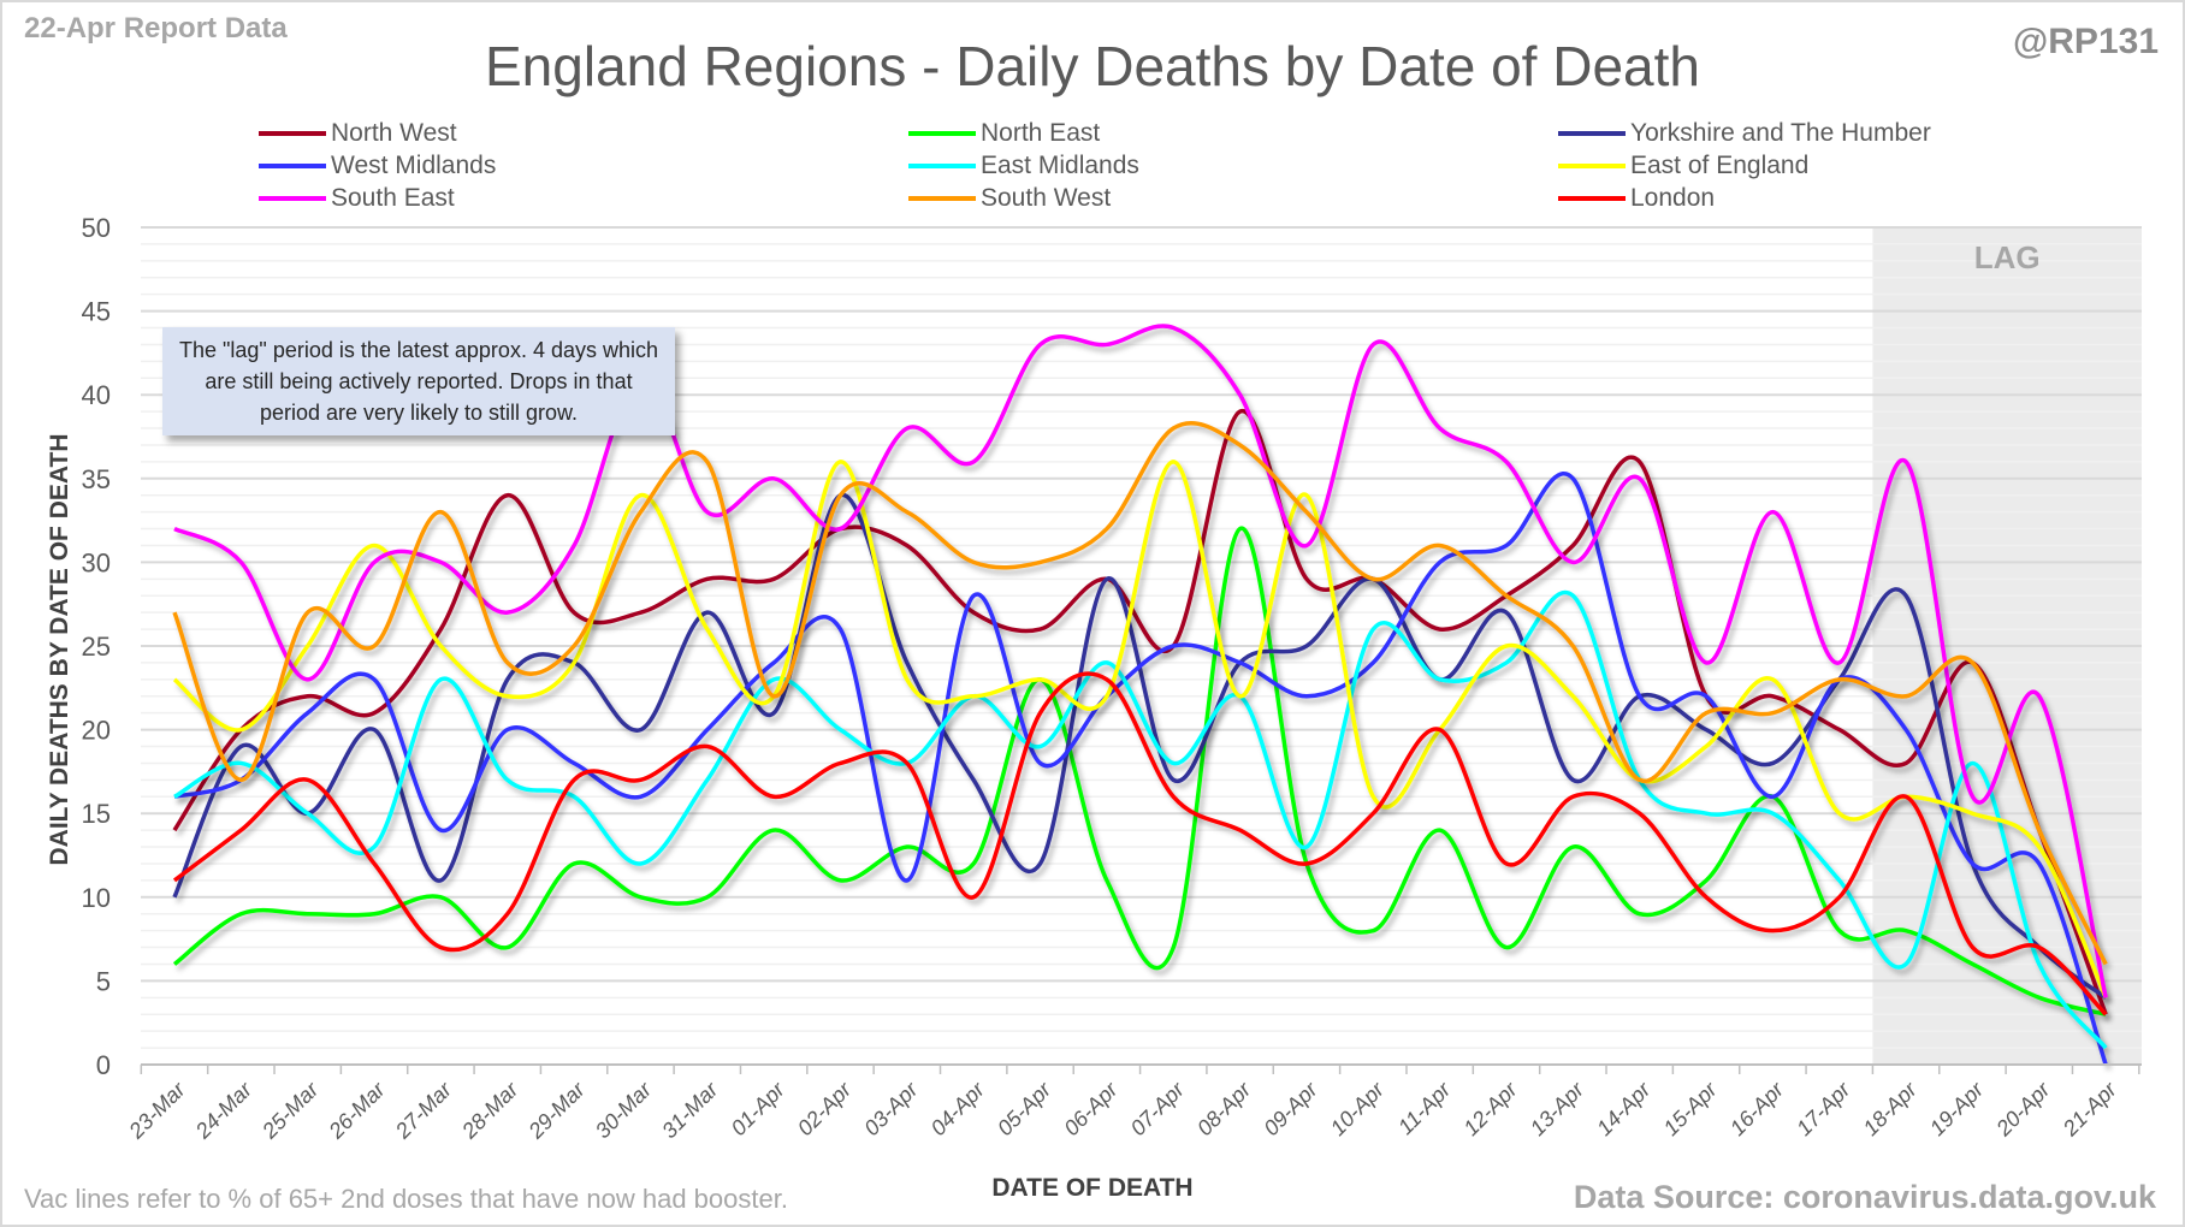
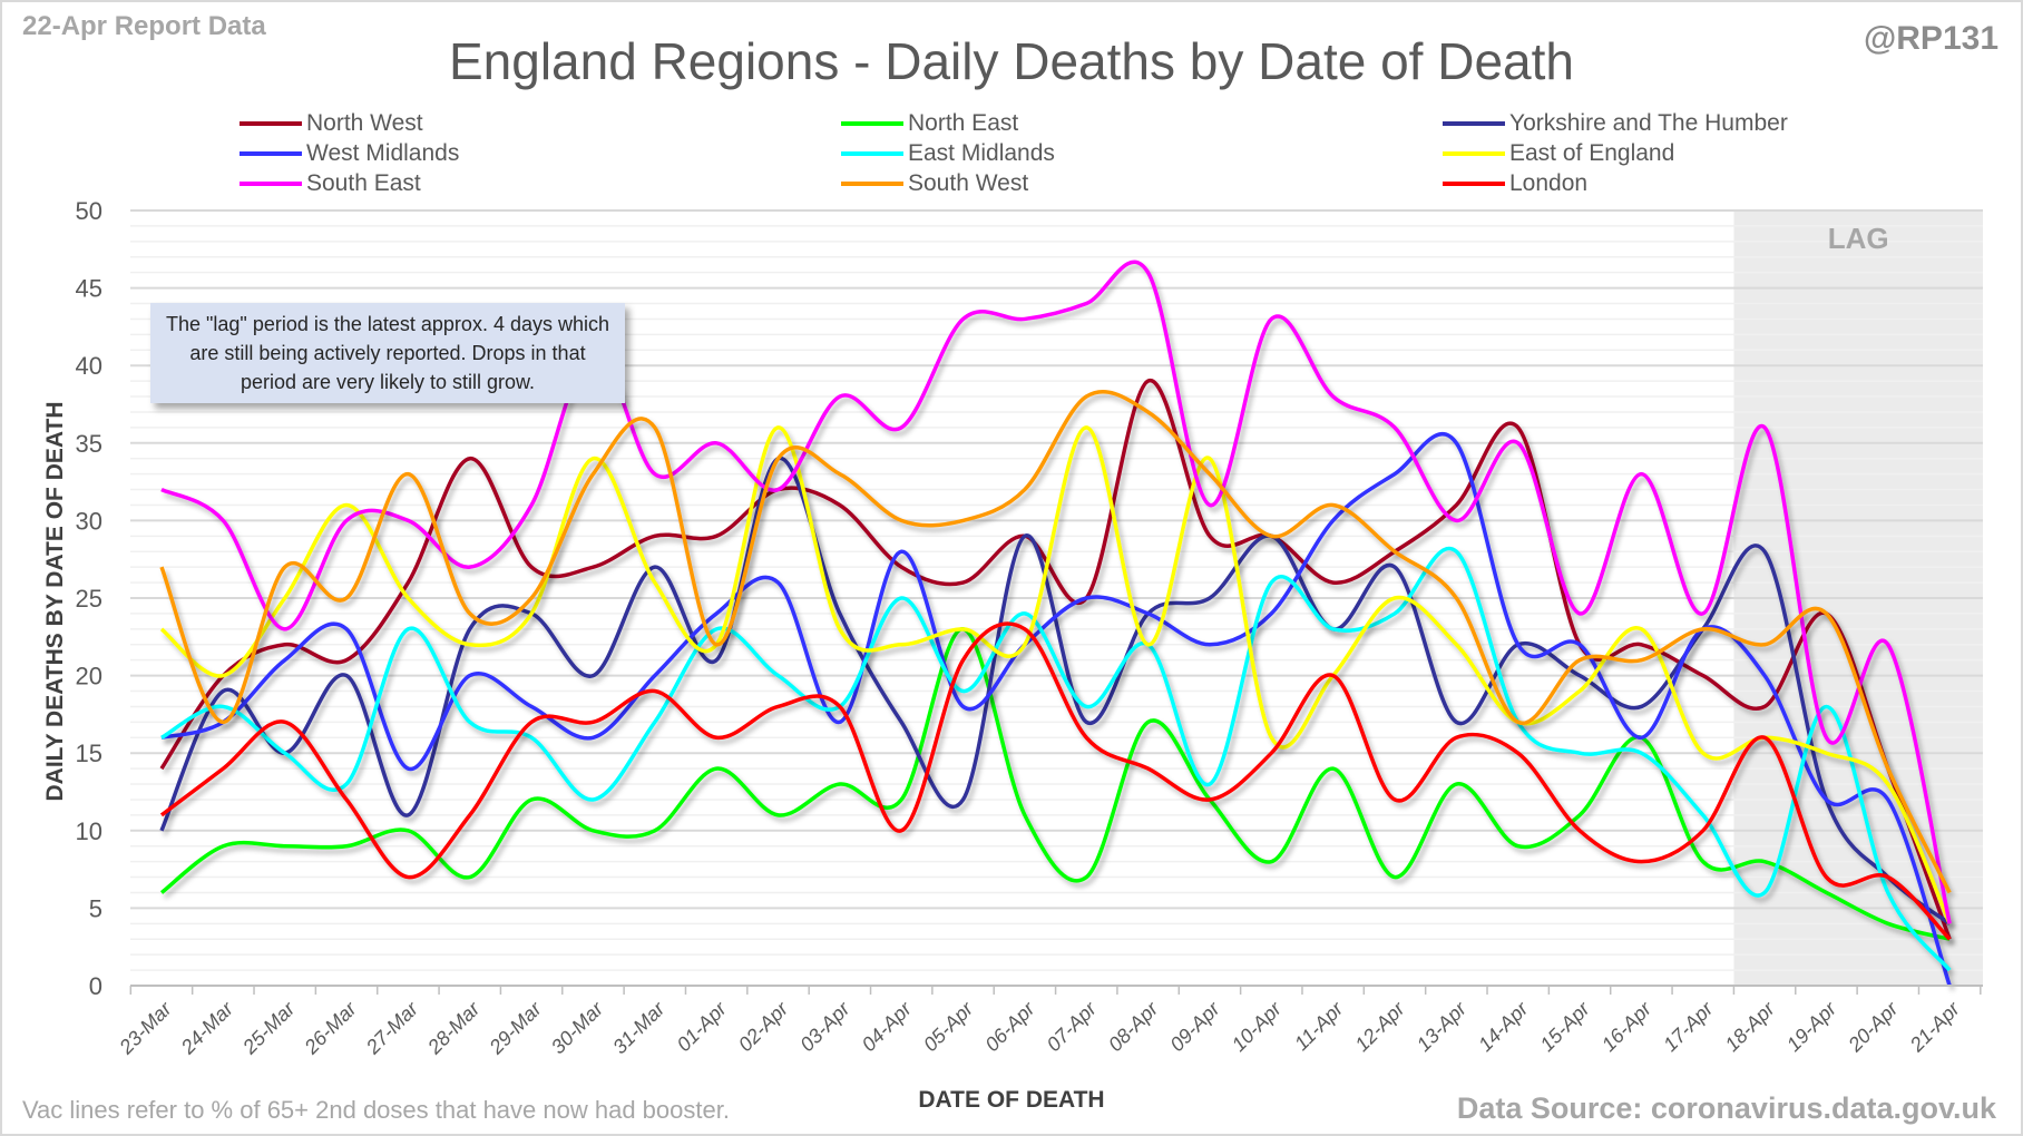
London/28-Mar: 9 -> 11
West Midlands/03-Apr: 11 -> 17
East Midlands/04-Apr: 22 -> 25
North East/08-Apr: 32 -> 17
South East/08-Apr: 40 -> 46
West Midlands/12-Apr: 31 -> 33
